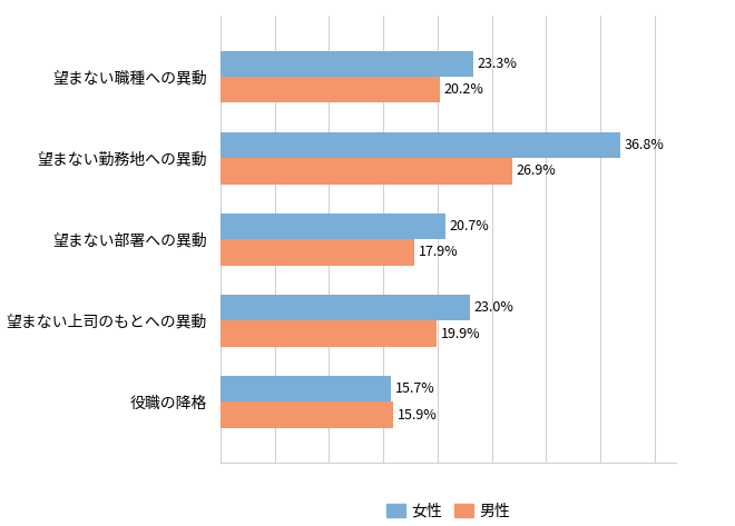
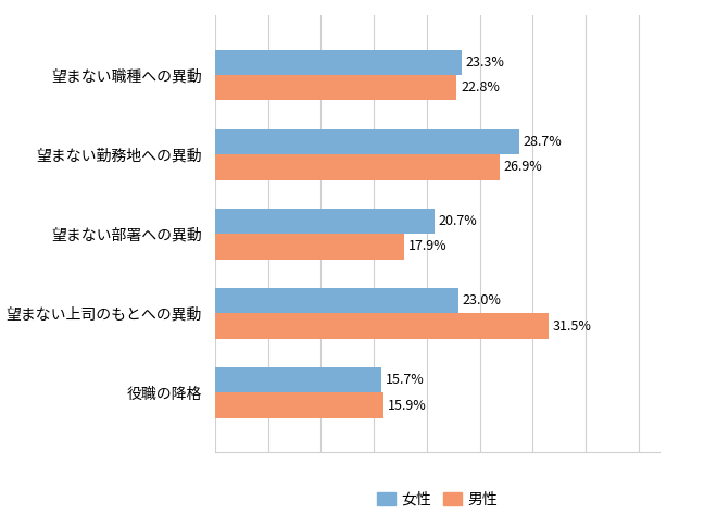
男性/望まない職種への異動: 20.2% -> 22.8%
女性/望まない勤務地への異動: 36.8% -> 28.7%
男性/望まない上司のもとへの異動: 19.9% -> 31.5%
